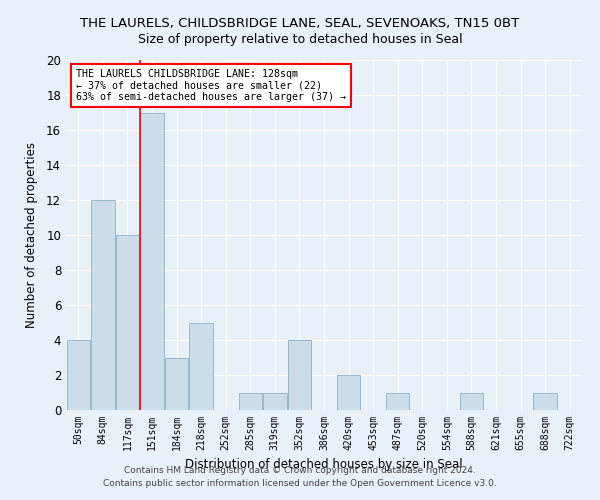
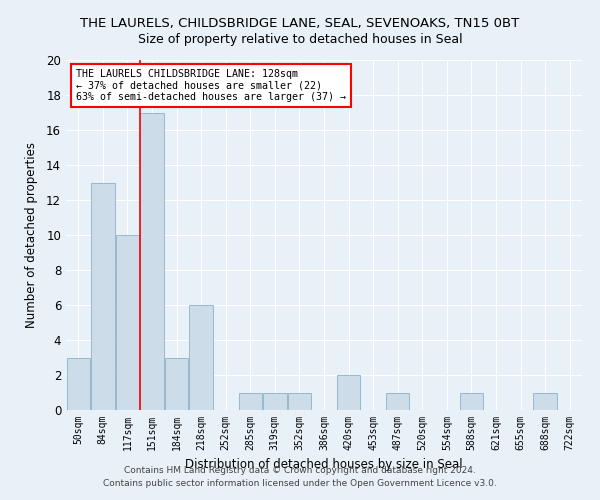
50sqm: 4 -> 3
84sqm: 12 -> 13
218sqm: 5 -> 6
352sqm: 4 -> 1
